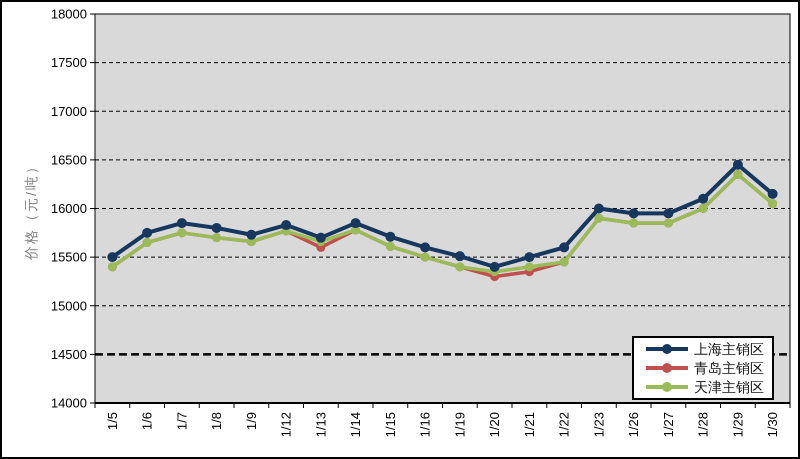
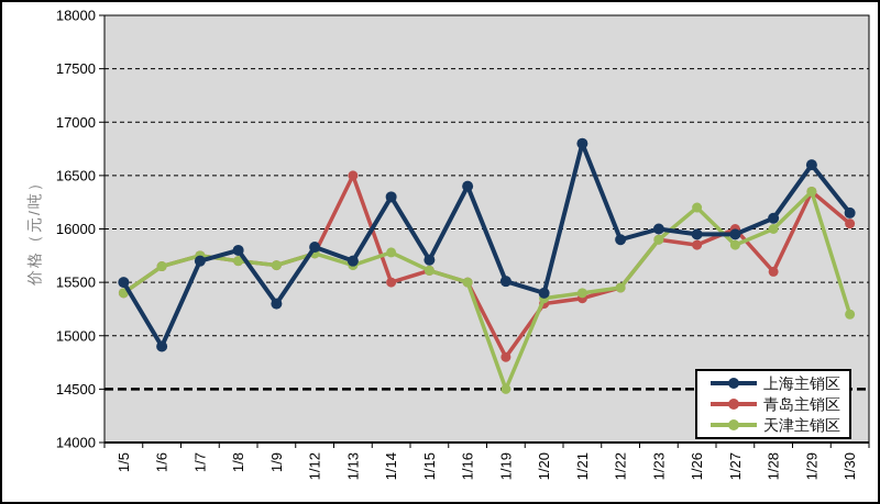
上海主销区/1/6: 15800 -> 14900
上海主销区/1/7: 15800 -> 15700
上海主销区/1/9: 15700 -> 15300
青岛主销区/1/13: 15600 -> 16500
上海主销区/1/14: 15800 -> 16300
青岛主销区/1/14: 15800 -> 15500
上海主销区/1/16: 15600 -> 16400
青岛主销区/1/19: 15400 -> 14800
天津主销区/1/19: 15400 -> 14500
上海主销区/1/21: 15500 -> 16800
上海主销区/1/22: 15600 -> 15900
天津主销区/1/26: 15800 -> 16200
青岛主销区/1/27: 15800 -> 16000
青岛主销区/1/28: 16000 -> 15600
上海主销区/1/29: 16400 -> 16600
天津主销区/1/30: 16000 -> 15200
